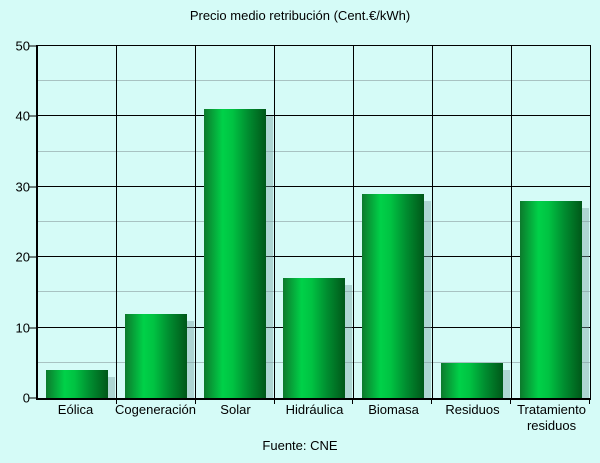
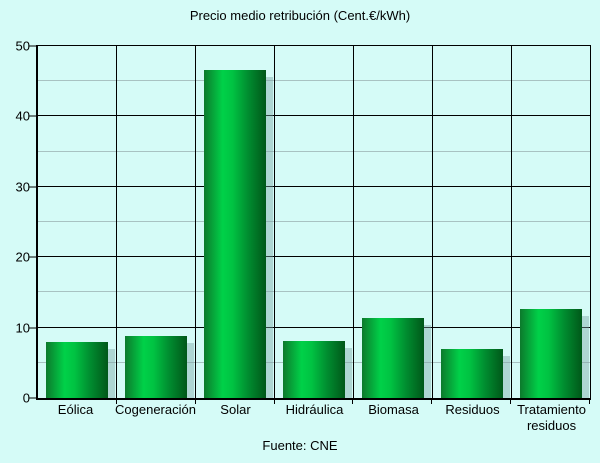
Eólica: 4 -> 8
Cogeneración: 12 -> 9
Solar: 41 -> 47
Hidráulica: 17 -> 8
Biomasa: 29 -> 11
Residuos: 5 -> 7
Tratamiento residuos: 28 -> 13
